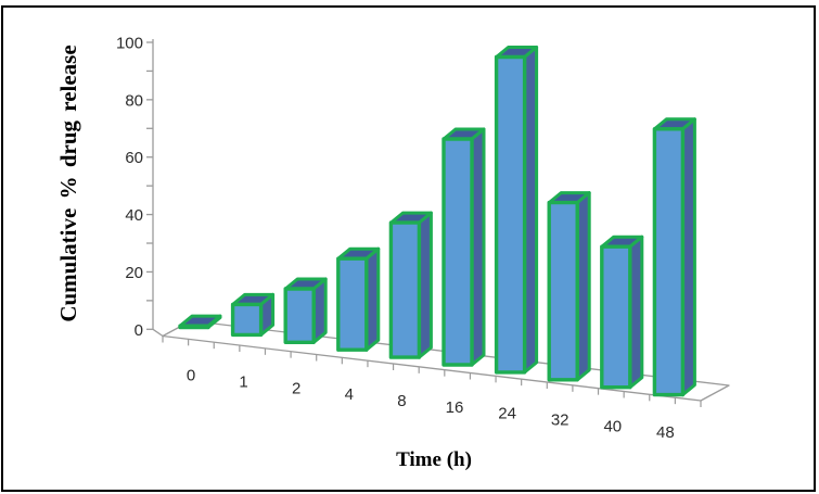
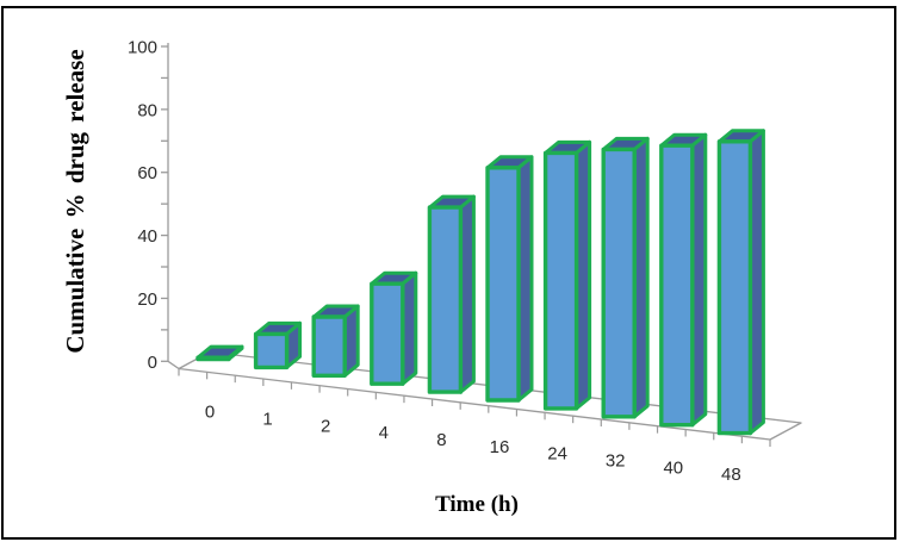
8: 40 -> 50
16: 65 -> 61
24: 88 -> 65
32: 48 -> 66
40: 37 -> 67
